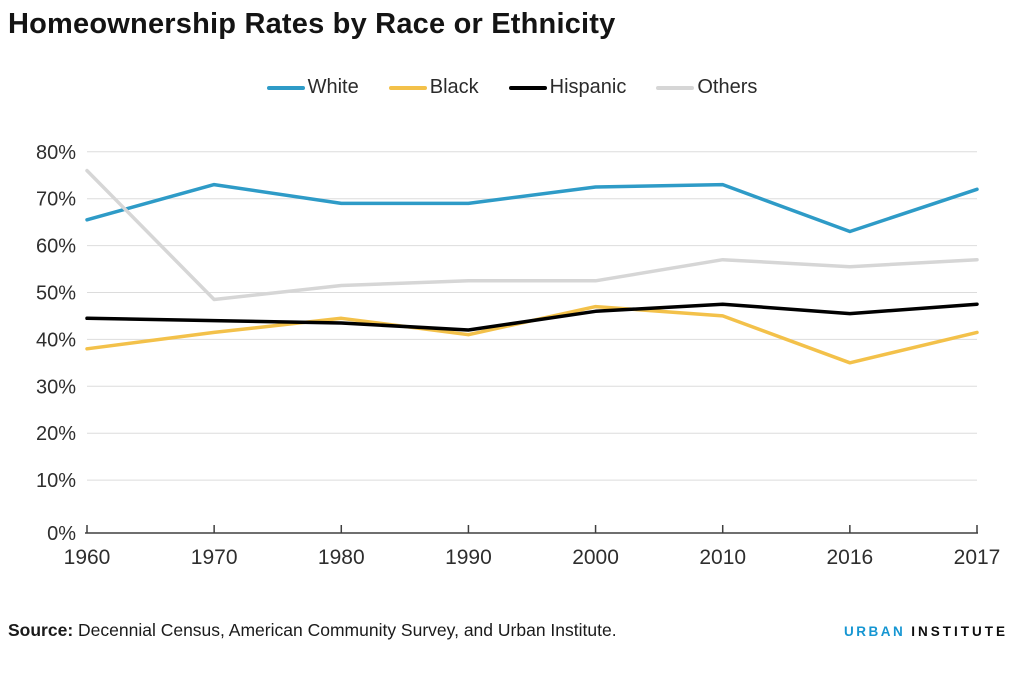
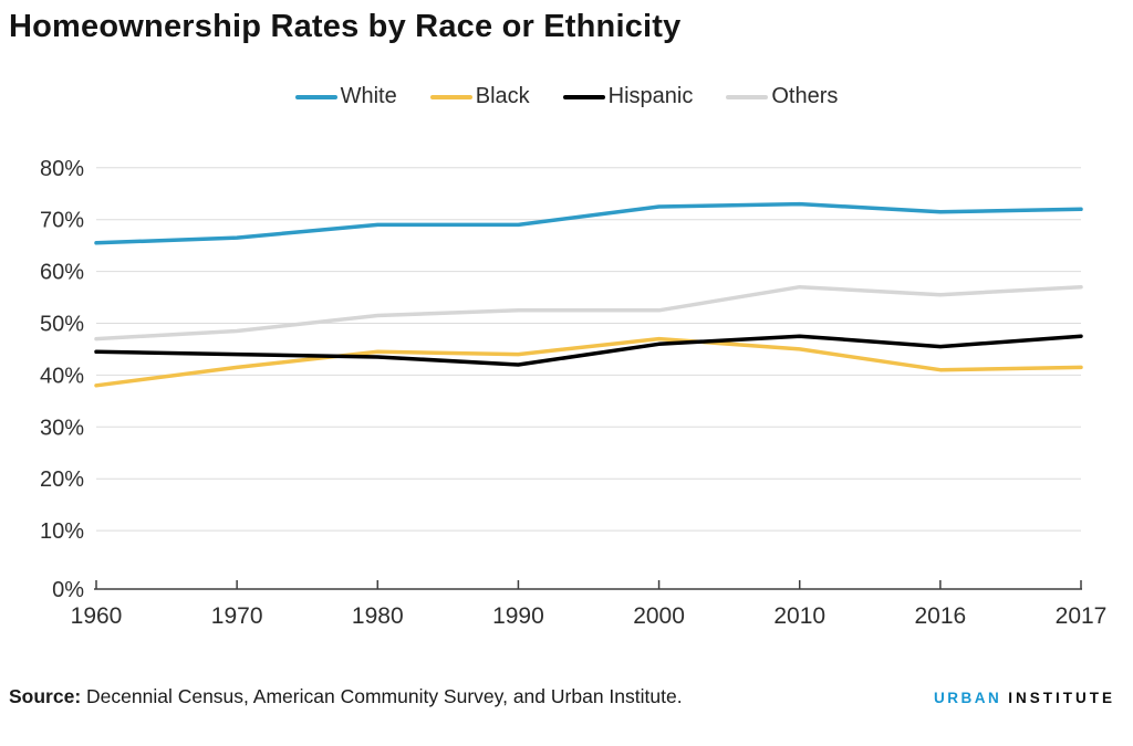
Others/1960: 76% -> 47%
White/1970: 73% -> 66%
Black/1990: 41% -> 44%
White/2016: 63% -> 72%
Black/2016: 35% -> 41%
